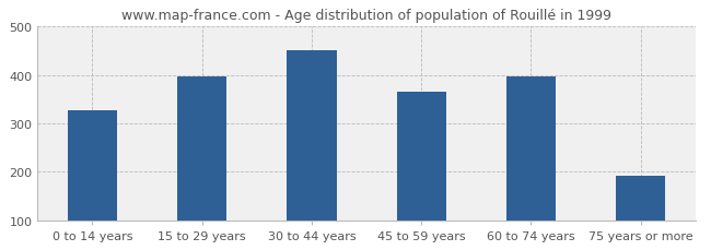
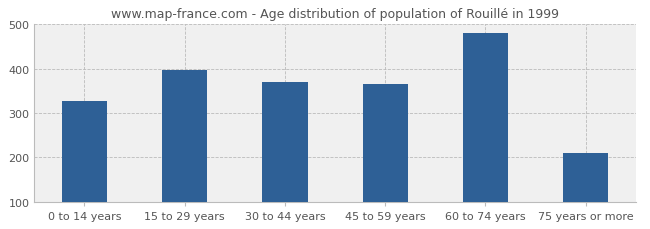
30 to 44 years: 452 -> 370
60 to 74 years: 398 -> 480
75 years or more: 192 -> 210
